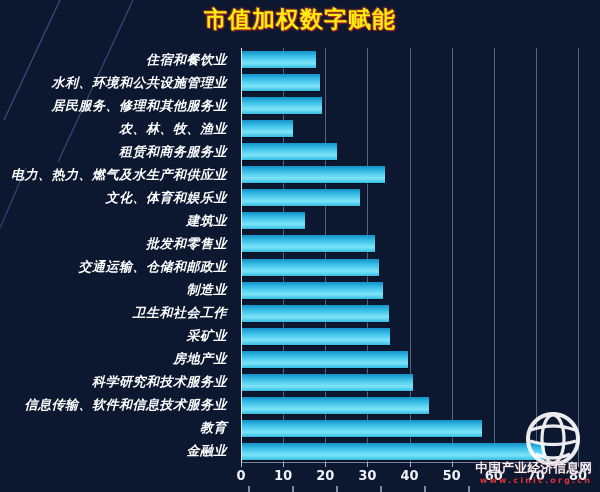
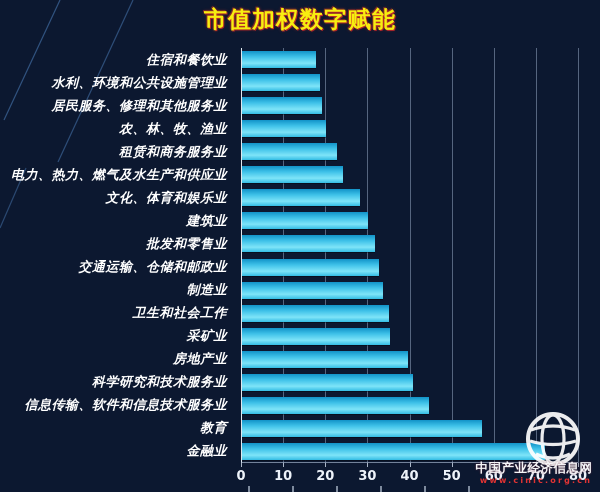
农、林、牧、渔业: 12 -> 20
电力、热力、燃气及水生产和供应业: 34 -> 24
建筑业: 15 -> 30
